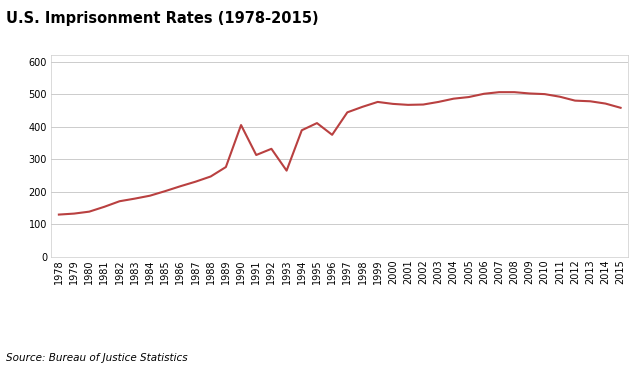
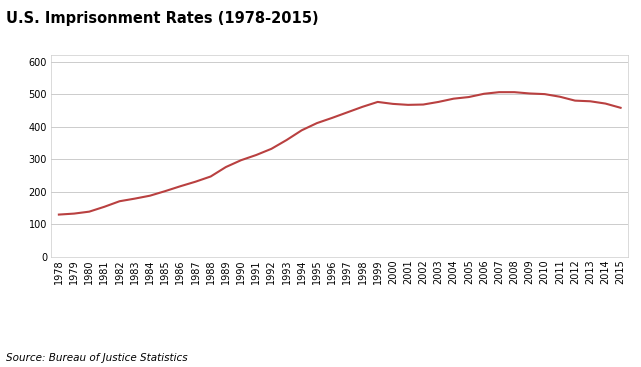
1990: 405 -> 297
1993: 265 -> 359
1996: 375 -> 427
